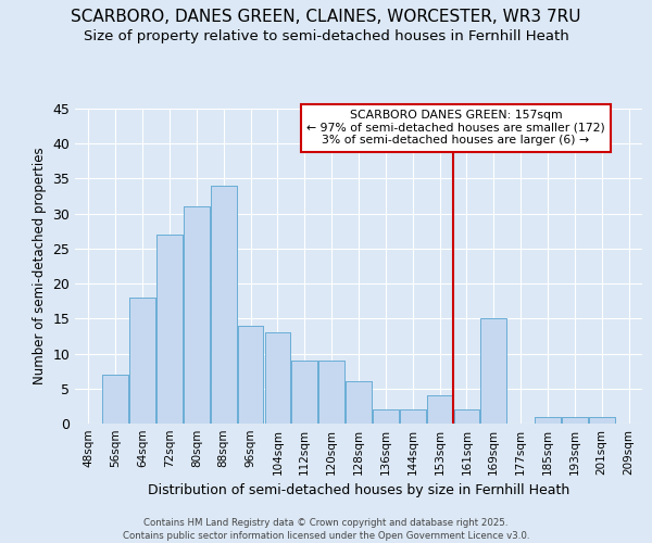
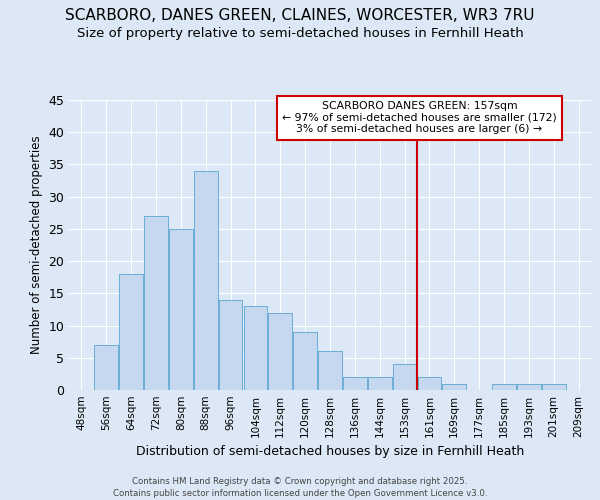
80sqm: 31 -> 25
112sqm: 9 -> 12
169sqm: 15 -> 1
